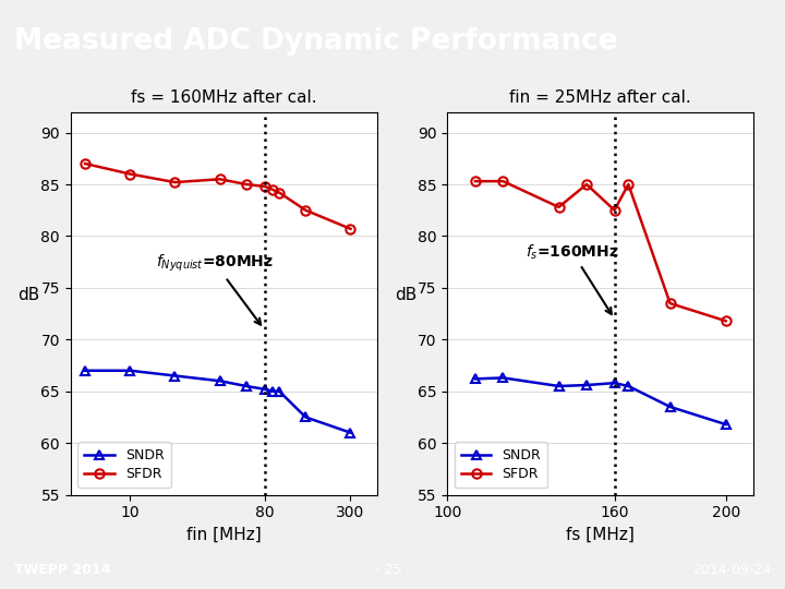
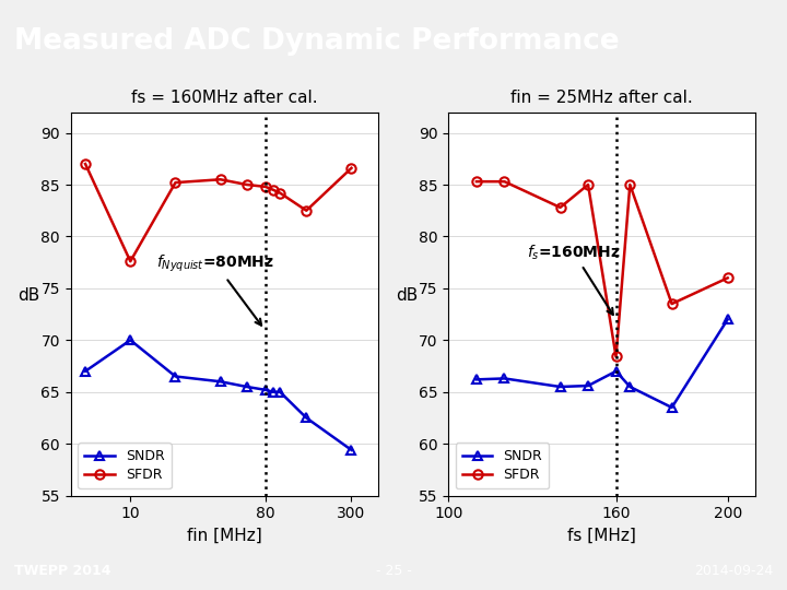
fs = 160MHz after cal./SNDR/10: 67.0 -> 70.0
fs = 160MHz after cal./SFDR/10: 86.0 -> 77.6
fs = 160MHz after cal./SNDR/300: 61.0 -> 59.4
fs = 160MHz after cal./SFDR/300: 80.7 -> 86.6
fin = 25MHz after cal./SNDR/160: 65.8 -> 67.0
fin = 25MHz after cal./SFDR/160: 82.5 -> 68.4
fin = 25MHz after cal./SNDR/200: 61.8 -> 72.0
fin = 25MHz after cal./SFDR/200: 71.8 -> 76.0
